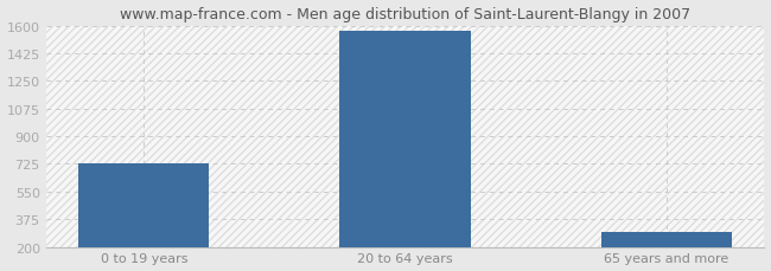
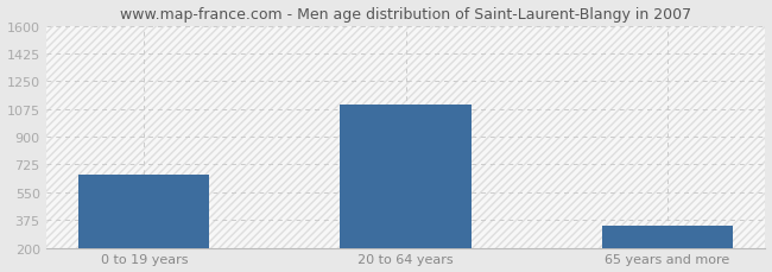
0 to 19 years: 720 -> 660
20 to 64 years: 1570 -> 1100
65 years and more: 300 -> 340
